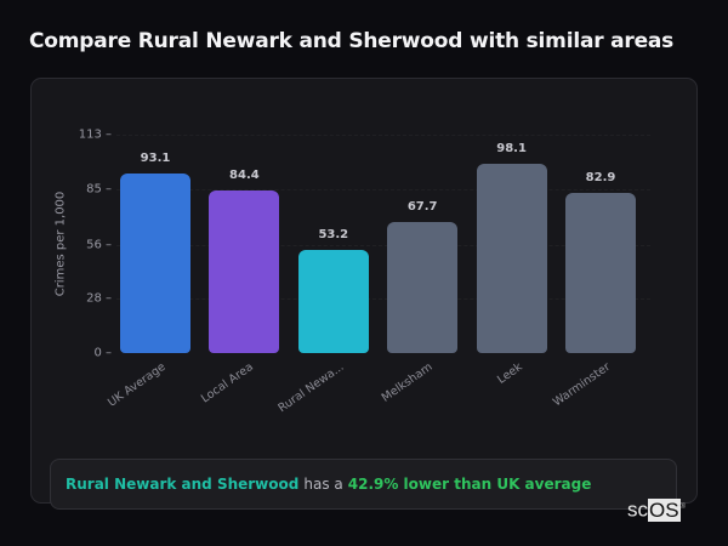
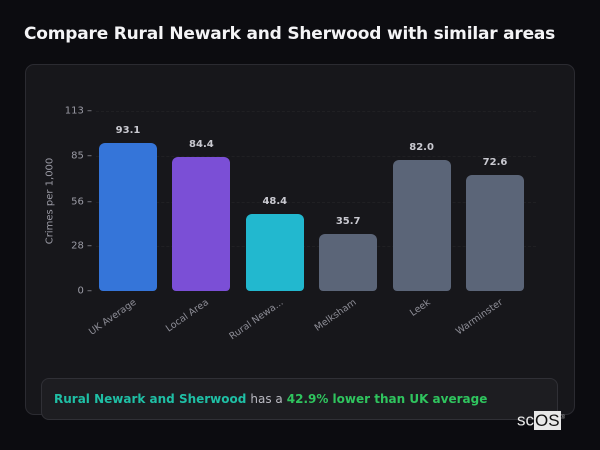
Rural Newa...: 53.2 -> 48.4
Melksham: 67.7 -> 35.7
Leek: 98.1 -> 82.0
Warminster: 82.9 -> 72.6
